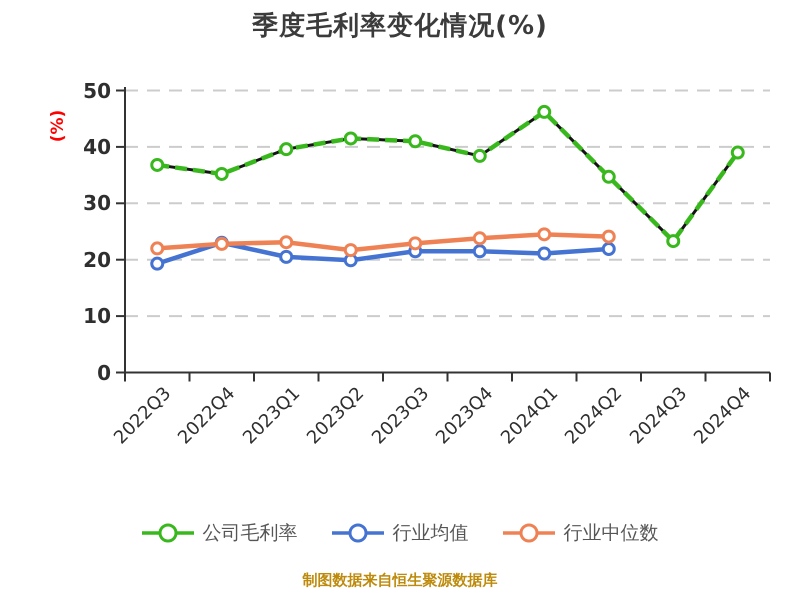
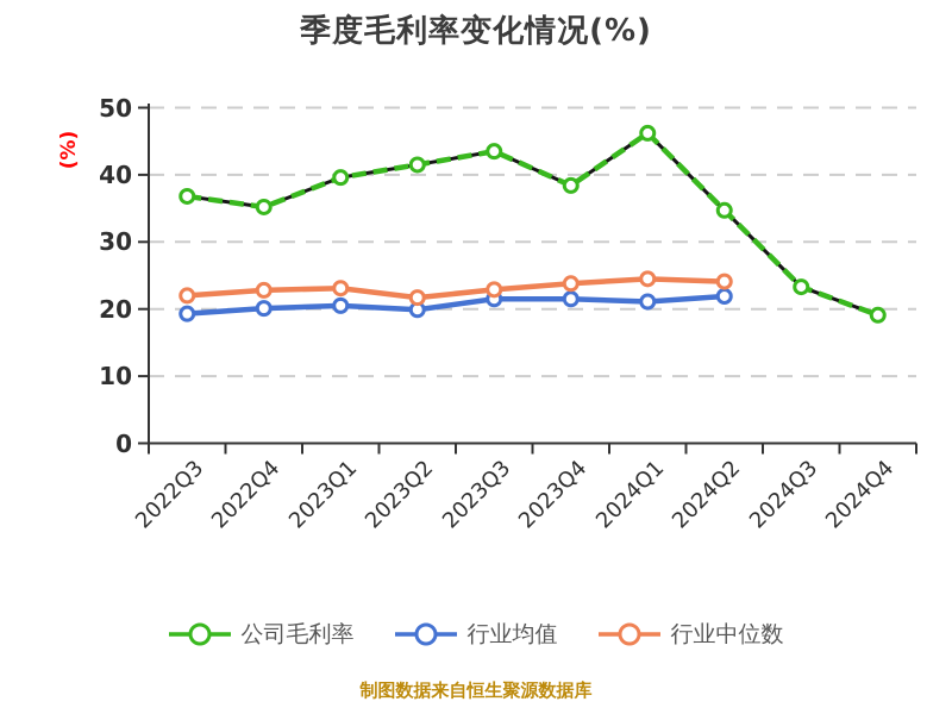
行业均值/2022Q4: 23 -> 20
公司毛利率/2023Q3: 41 -> 44
公司毛利率/2024Q4: 39 -> 19
